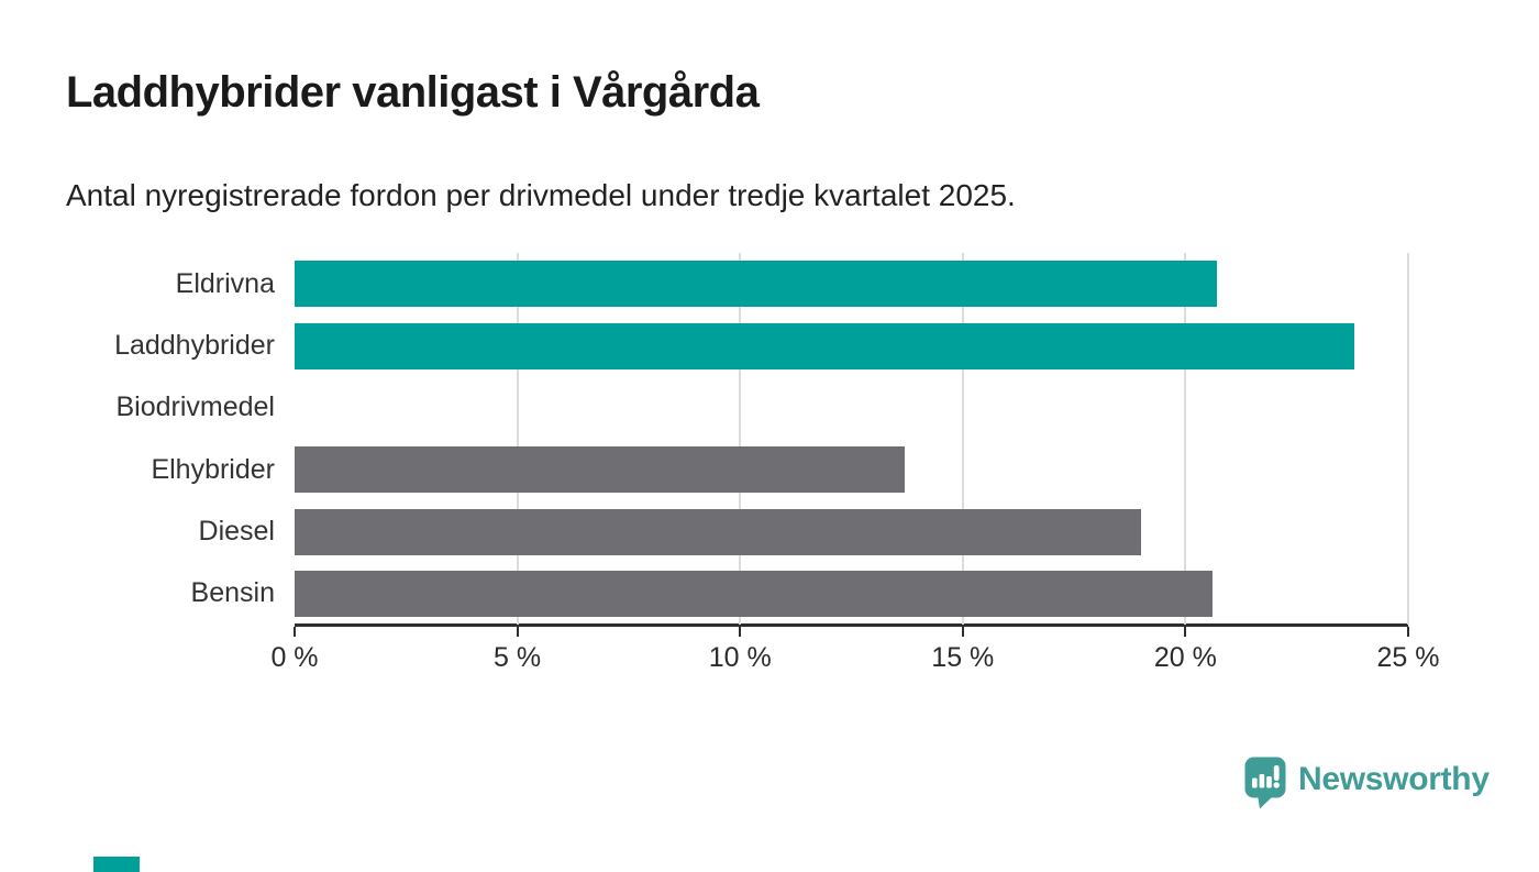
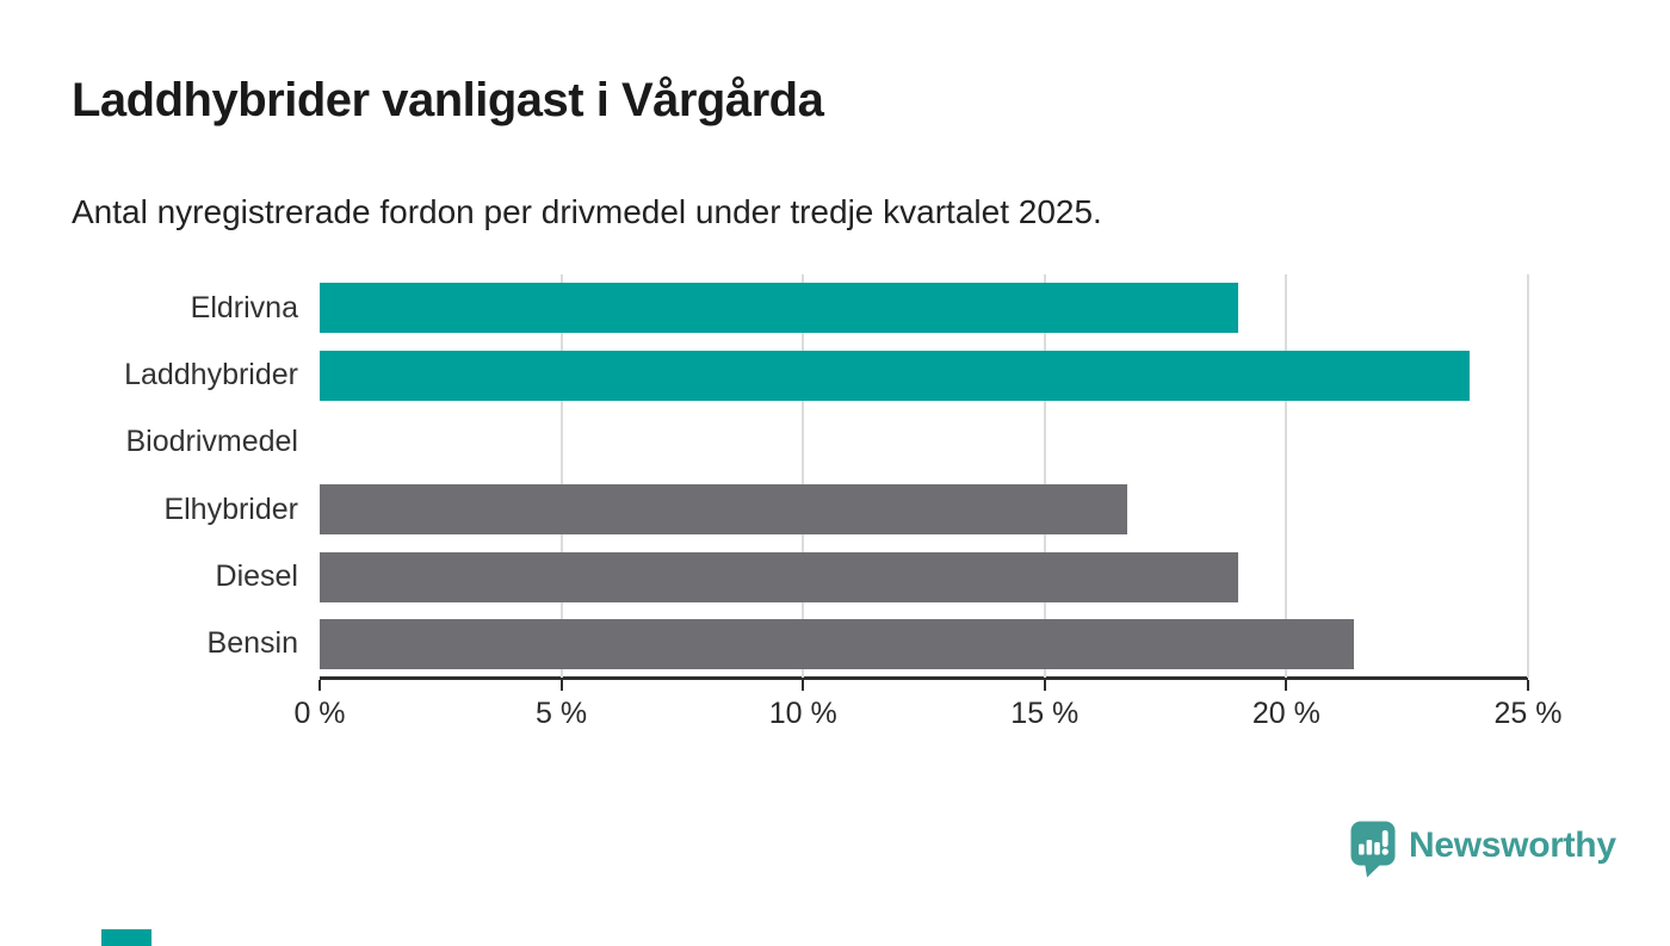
Eldrivna: 20.7% -> 19.0%
Elhybrider: 13.7% -> 16.7%
Bensin: 20.6% -> 21.4%
